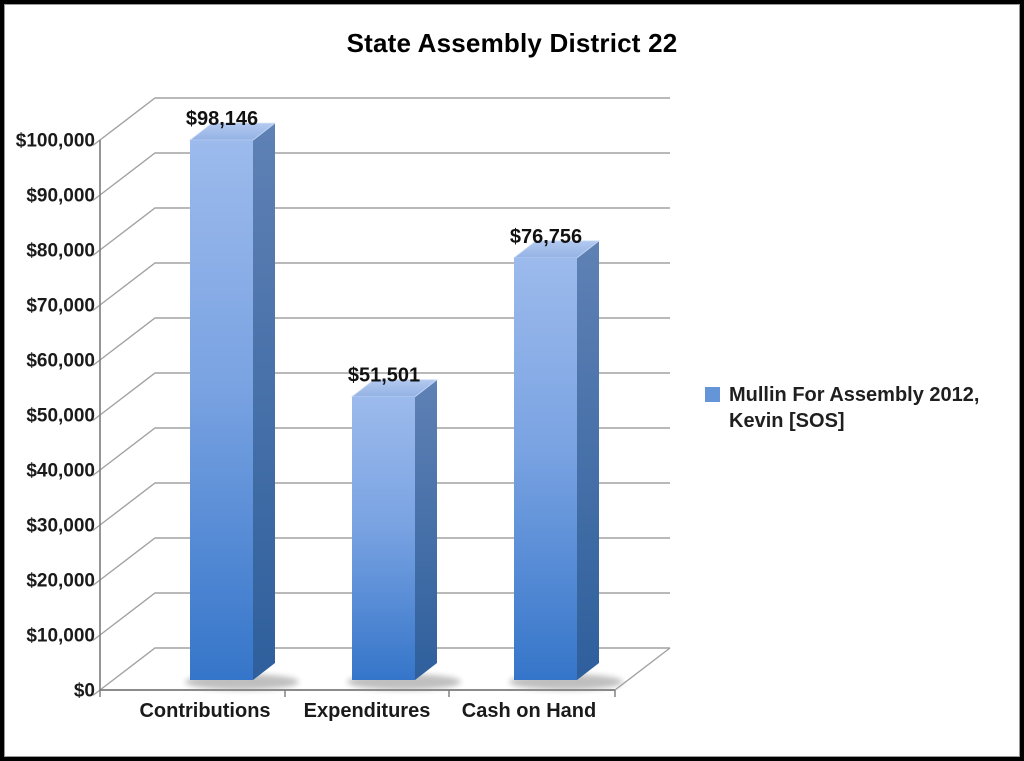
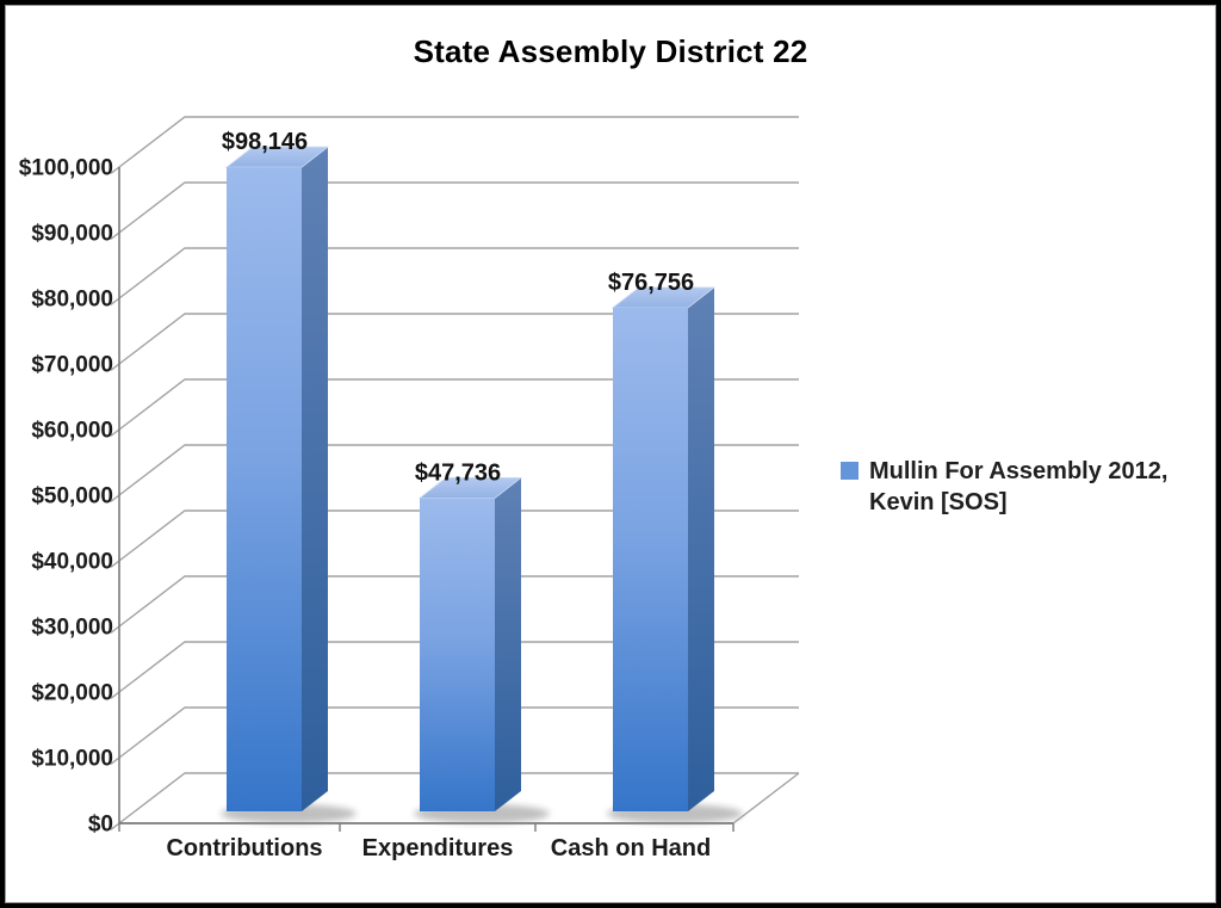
Expenditures: $51,501 -> $47,736
